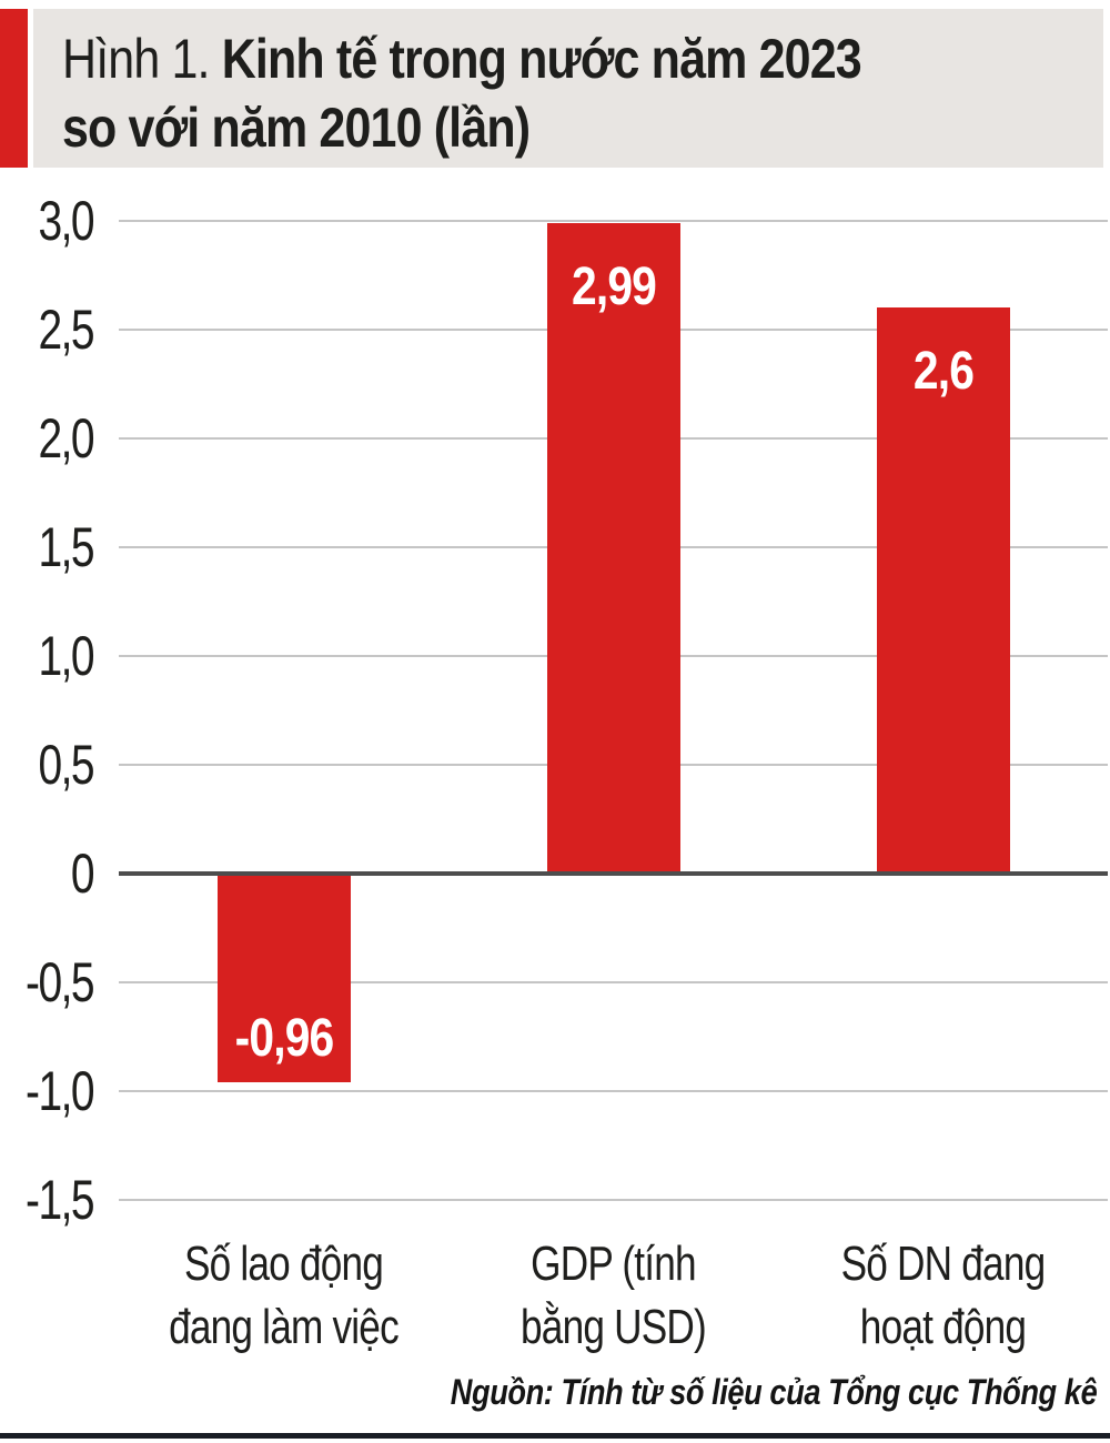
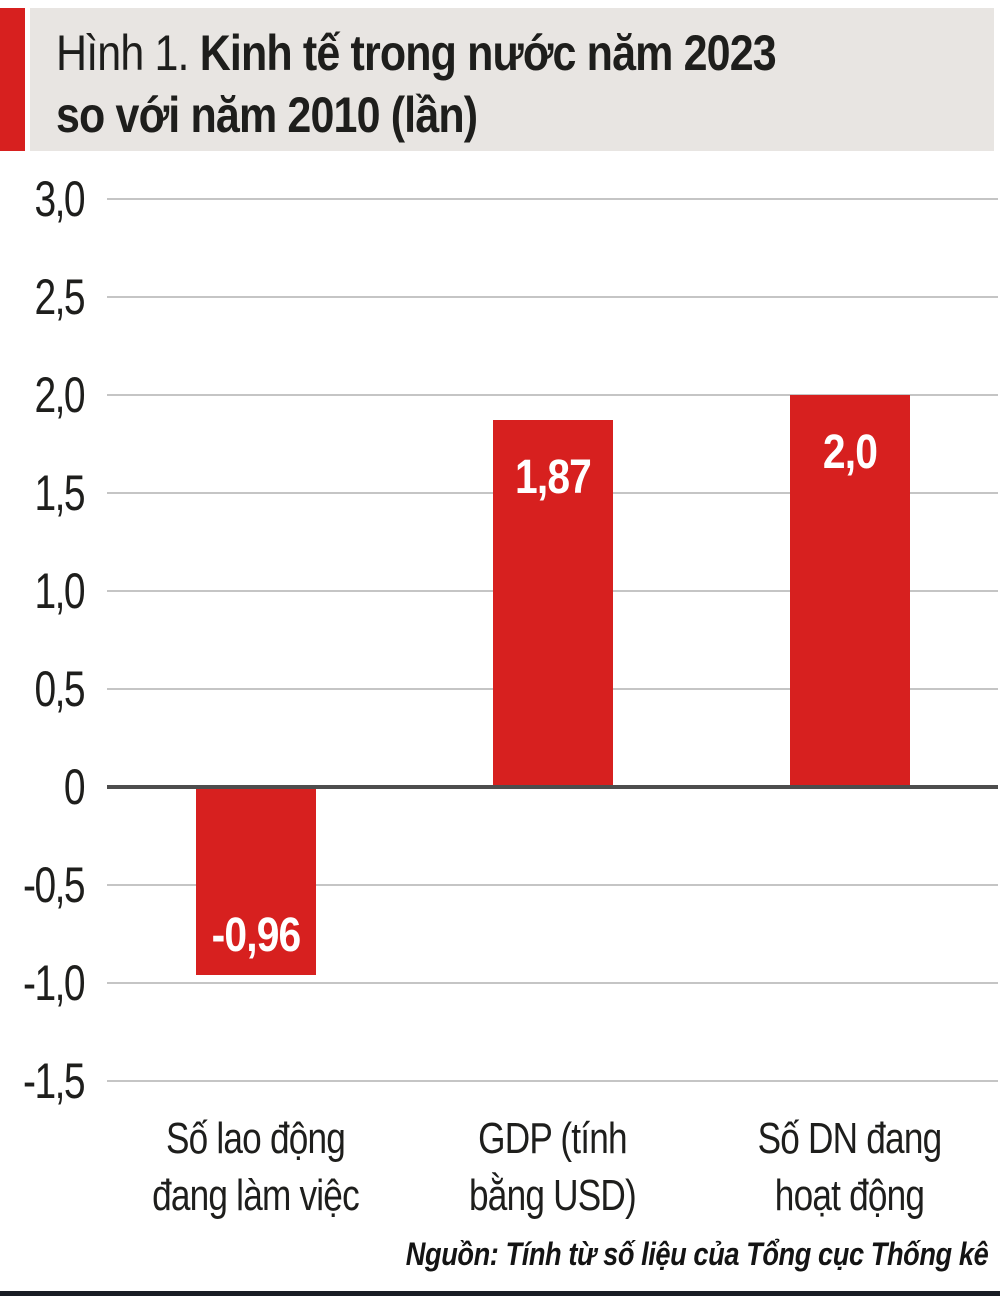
GDP (tính bằng USD): 2,99 -> 1,87
Số DN đang hoạt động: 2,6 -> 2,0
